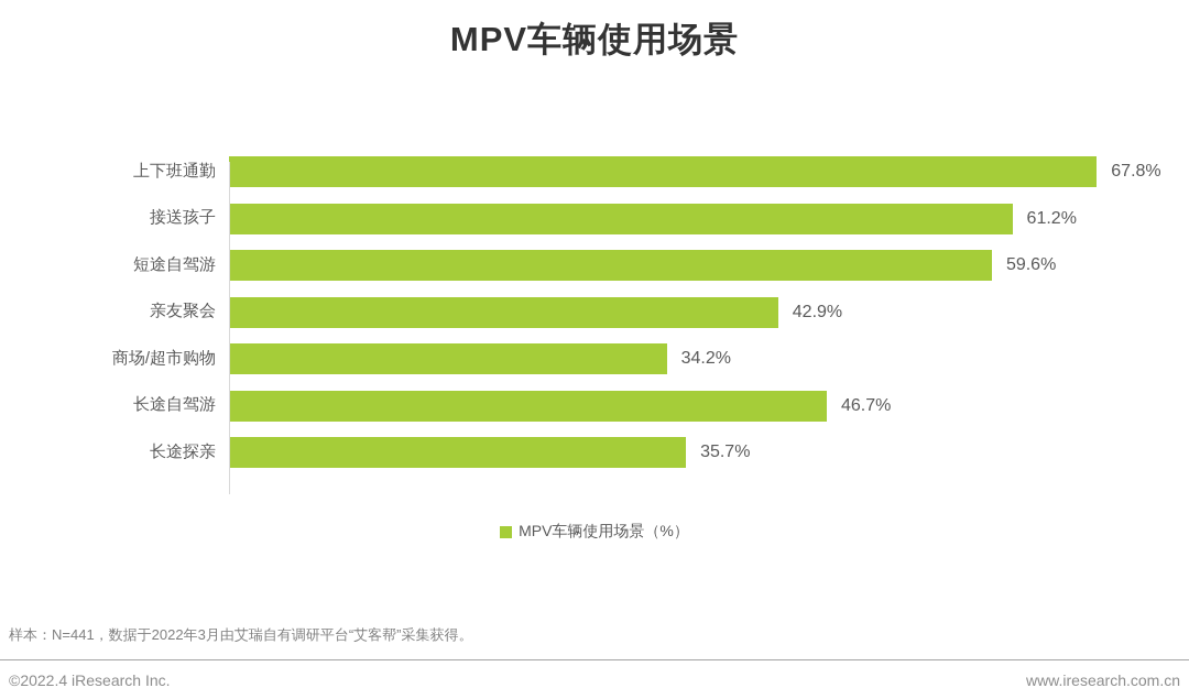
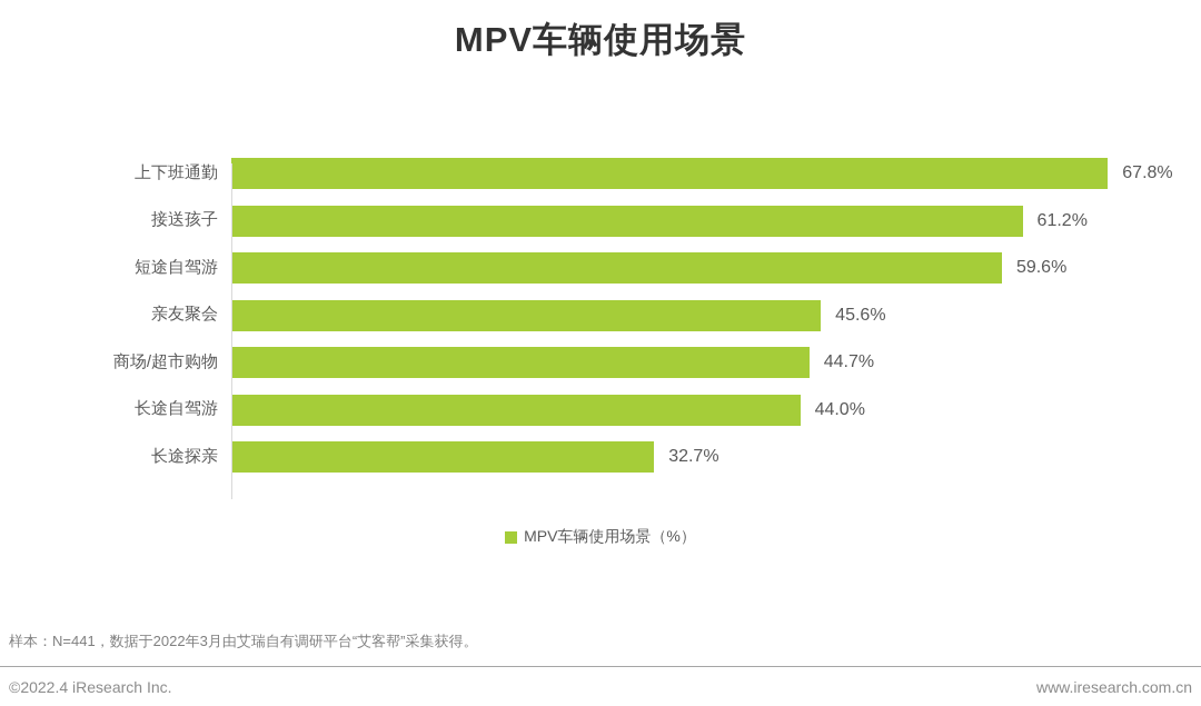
亲友聚会: 42.9% -> 45.6%
商场/超市购物: 34.2% -> 44.7%
长途自驾游: 46.7% -> 44.0%
长途探亲: 35.7% -> 32.7%
